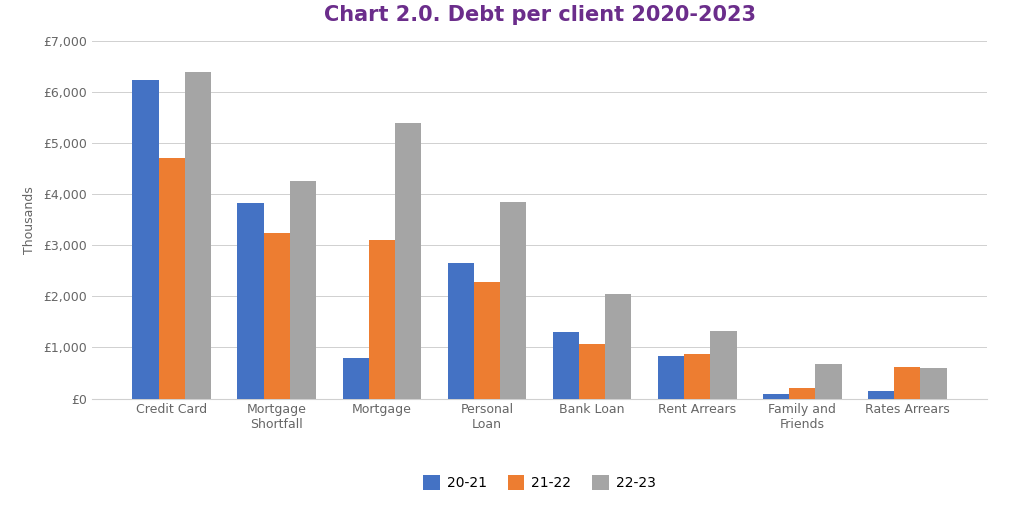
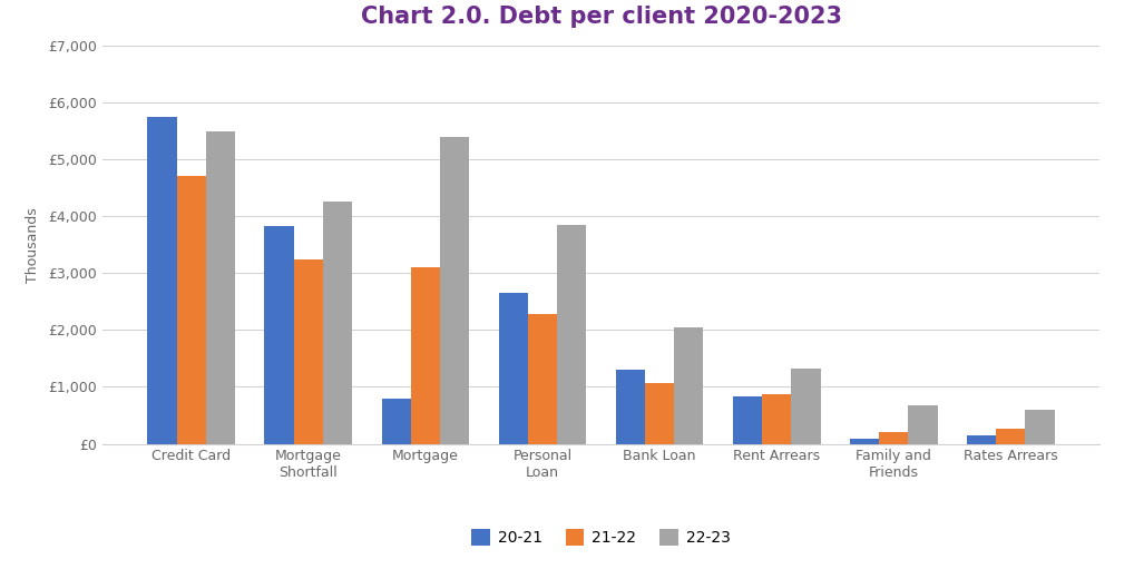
20-21/Credit Card: £6,240 -> £5,750
22-23/Credit Card: £6,400 -> £5,500
21-22/Rates Arrears: £620 -> £270
